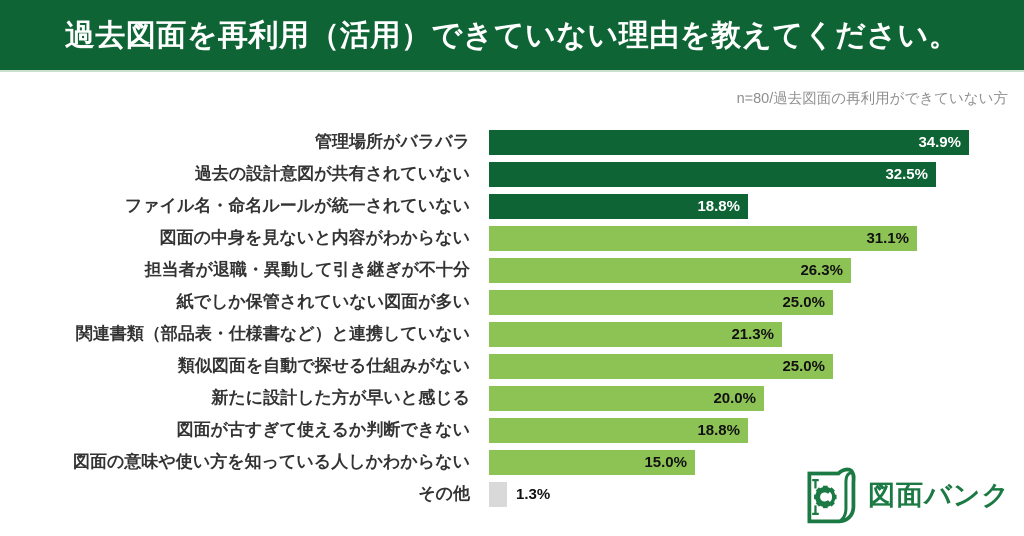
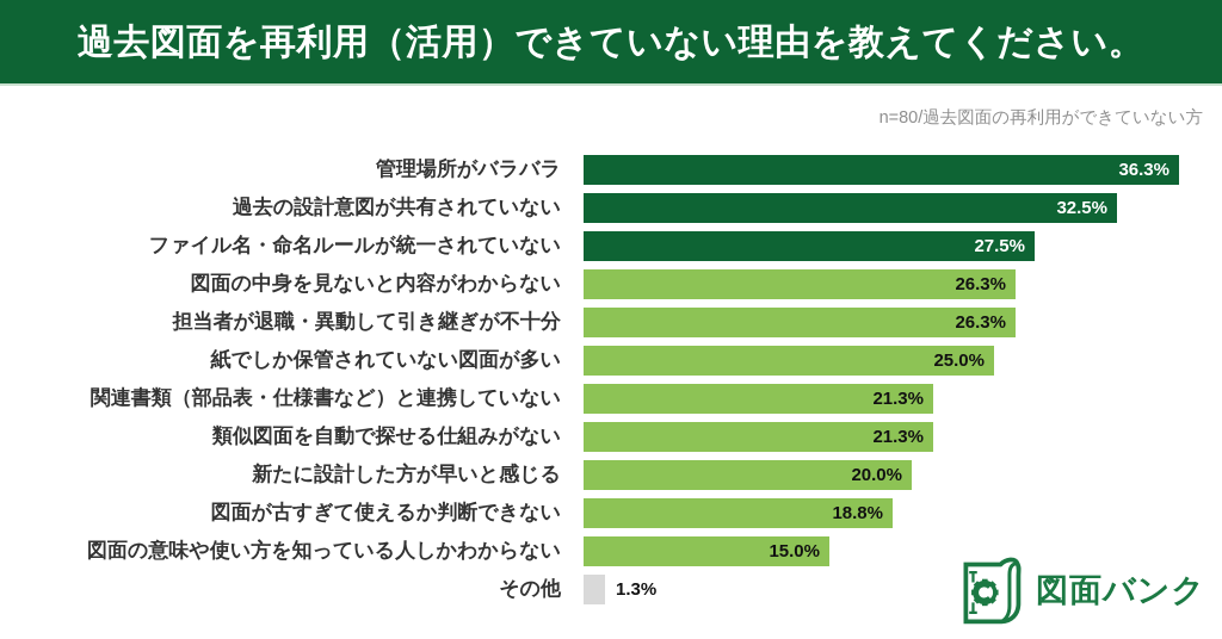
管理場所がバラバラ: 34.9% -> 36.3%
ファイル名・命名ルールが統一されていない: 18.8% -> 27.5%
図面の中身を見ないと内容がわからない: 31.1% -> 26.3%
類似図面を自動で探せる仕組みがない: 25.0% -> 21.3%
